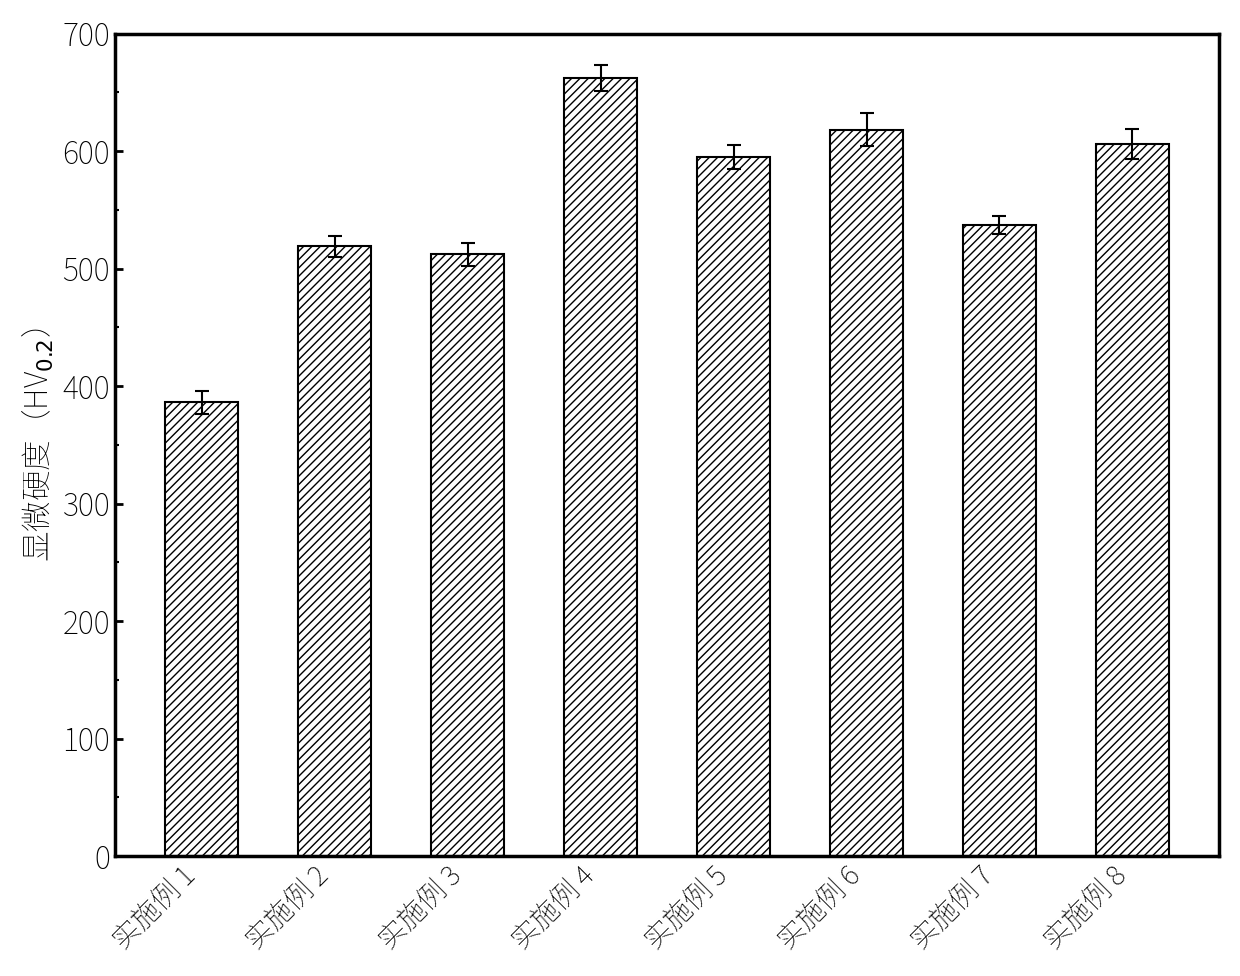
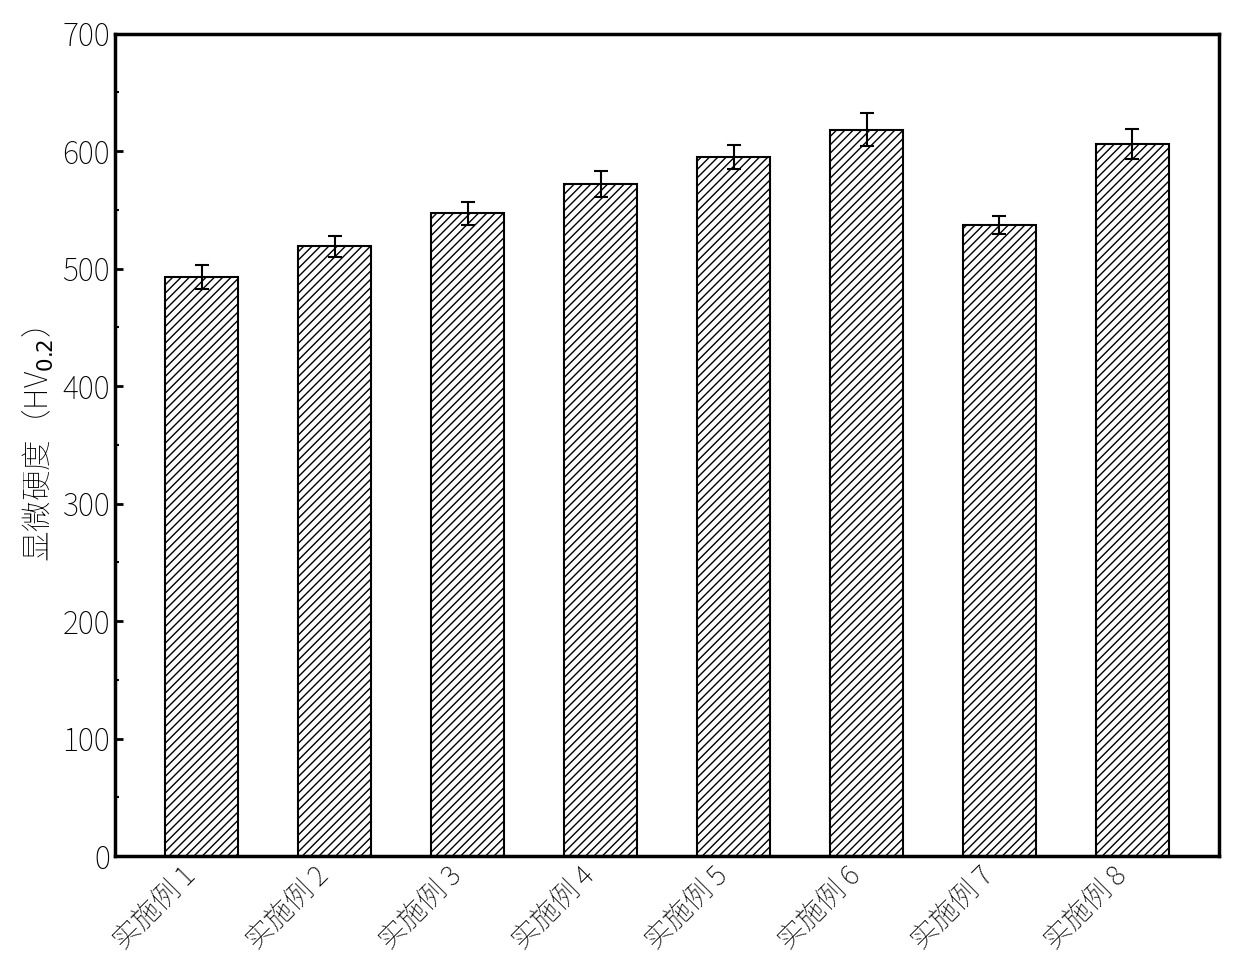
实施例 1: 386 -> 493
实施例 3: 512 -> 547
实施例 4: 662 -> 572
